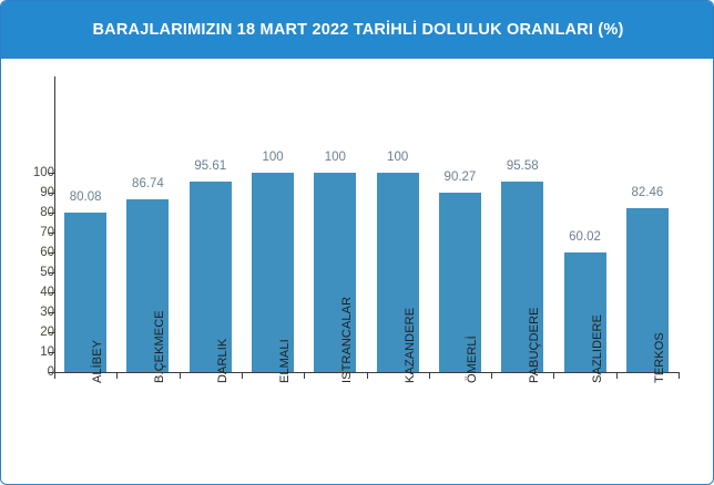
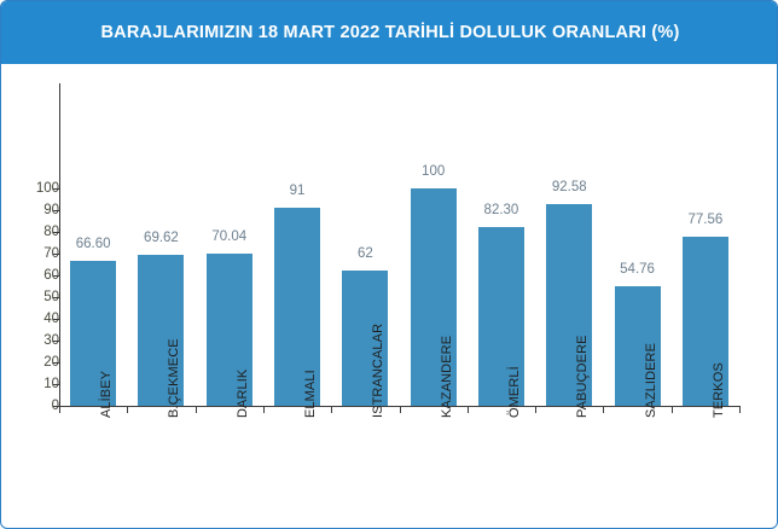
ALİBEY: 80.08 -> 66.60
B.ÇEKMECE: 86.74 -> 69.62
DARLIK: 95.61 -> 70.04
ELMALI: 100 -> 91
ISTRANCALAR: 100 -> 62
ÖMERLİ: 90.27 -> 82.30
PABUÇDERE: 95.58 -> 92.58
SAZLIDERE: 60.02 -> 54.76
TERKOS: 82.46 -> 77.56
